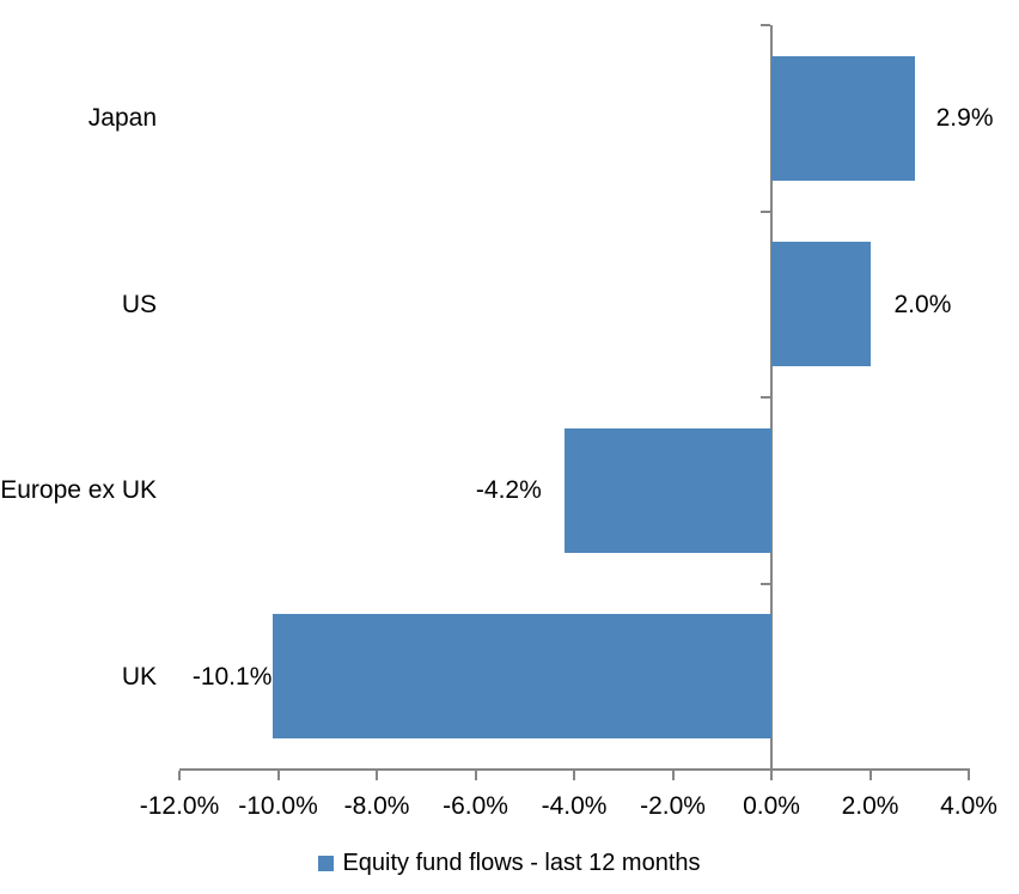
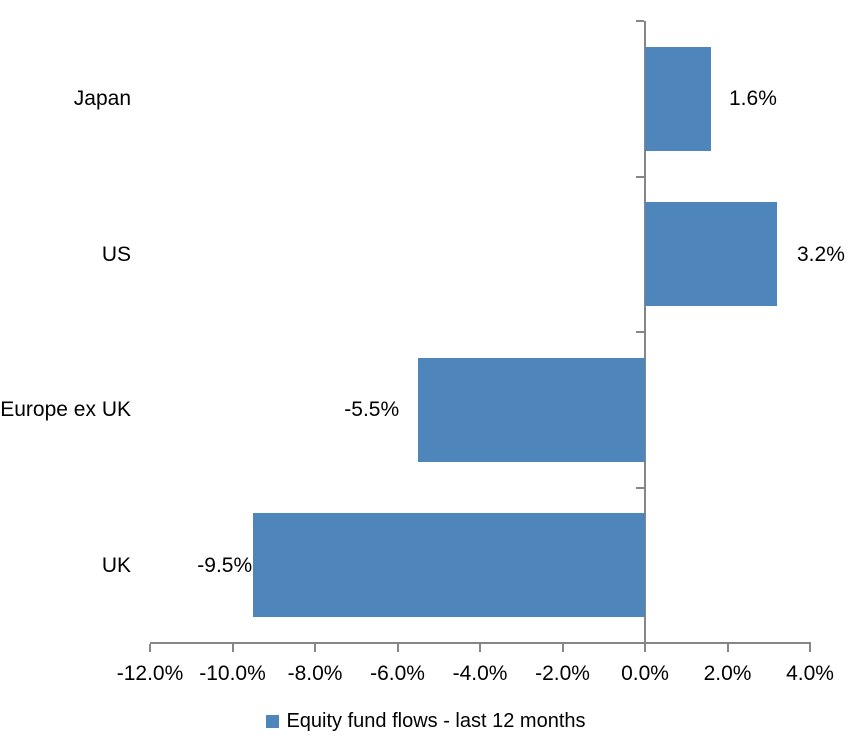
Japan: 2.9% -> 1.6%
US: 2.0% -> 3.2%
Europe ex UK: -4.2% -> -5.5%
UK: -10.1% -> -9.5%
